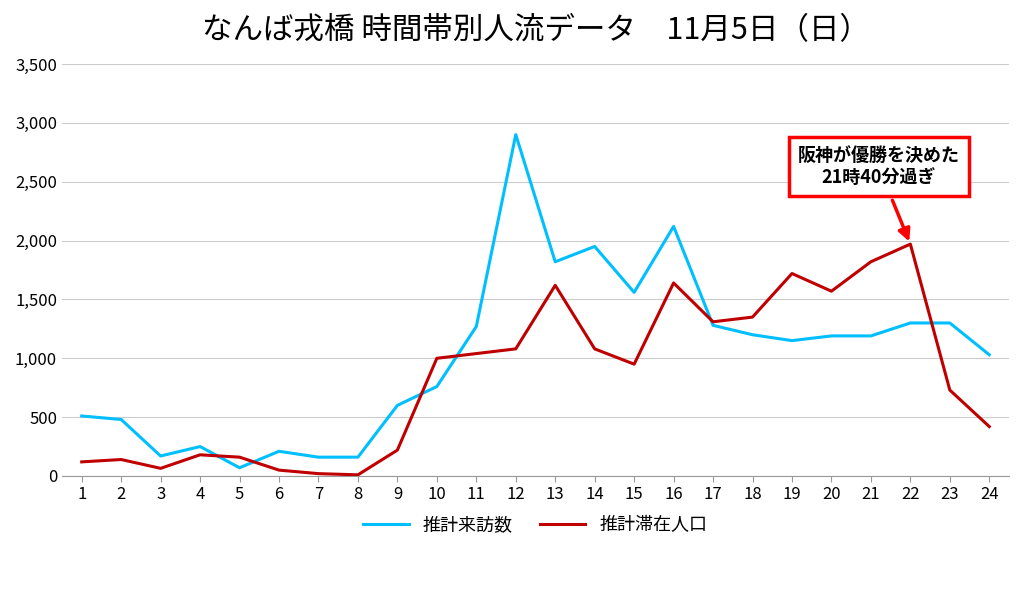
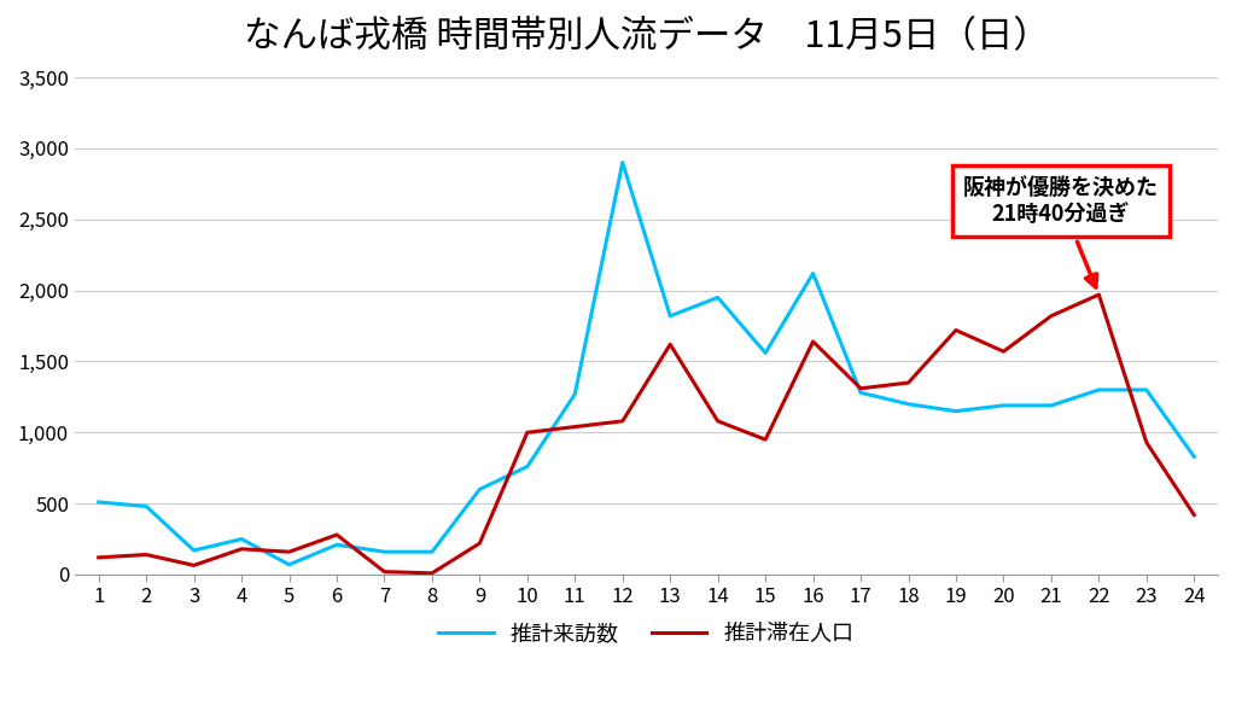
推計滞在人口/6: 50 -> 280
推計滞在人口/23: 730 -> 930
推計来訪数/24: 1,030 -> 830
